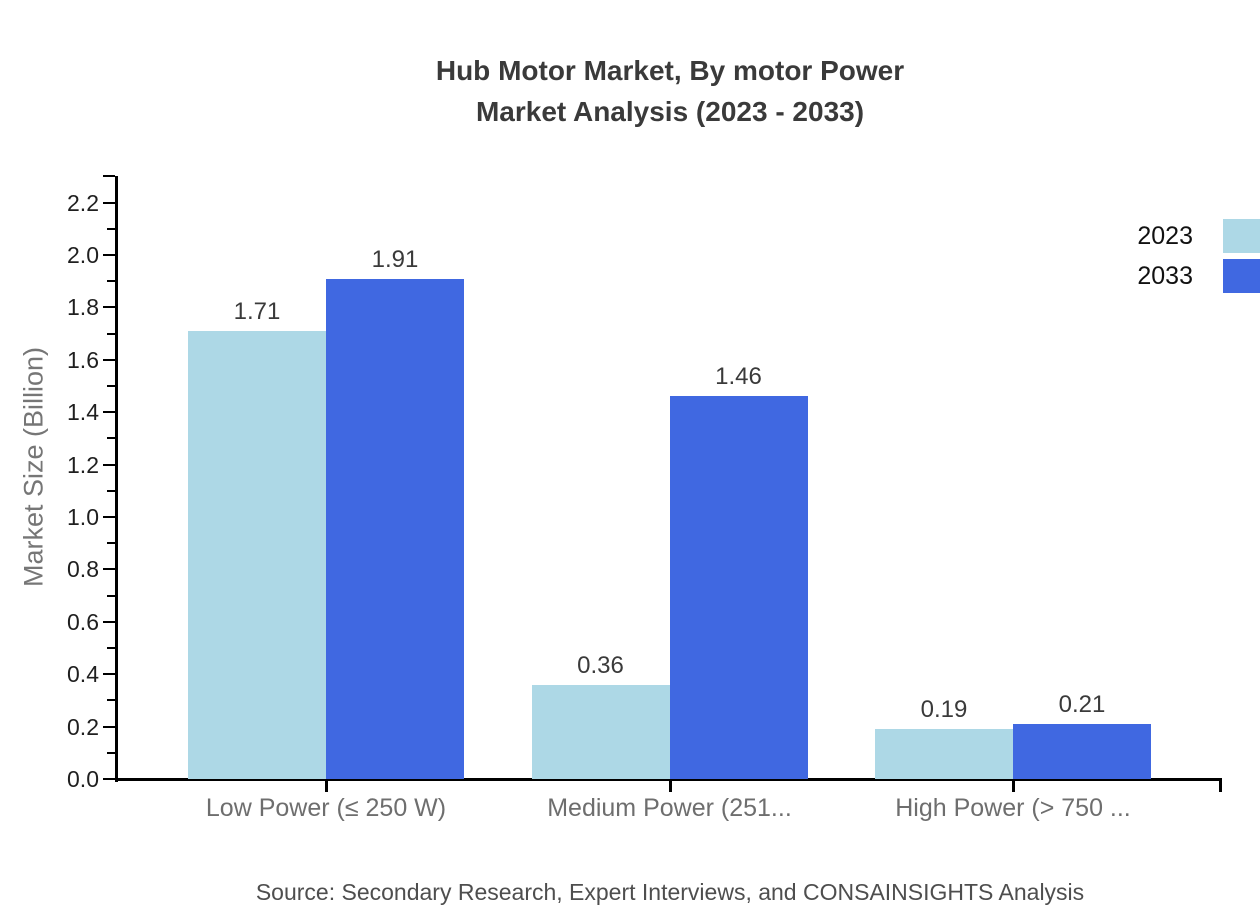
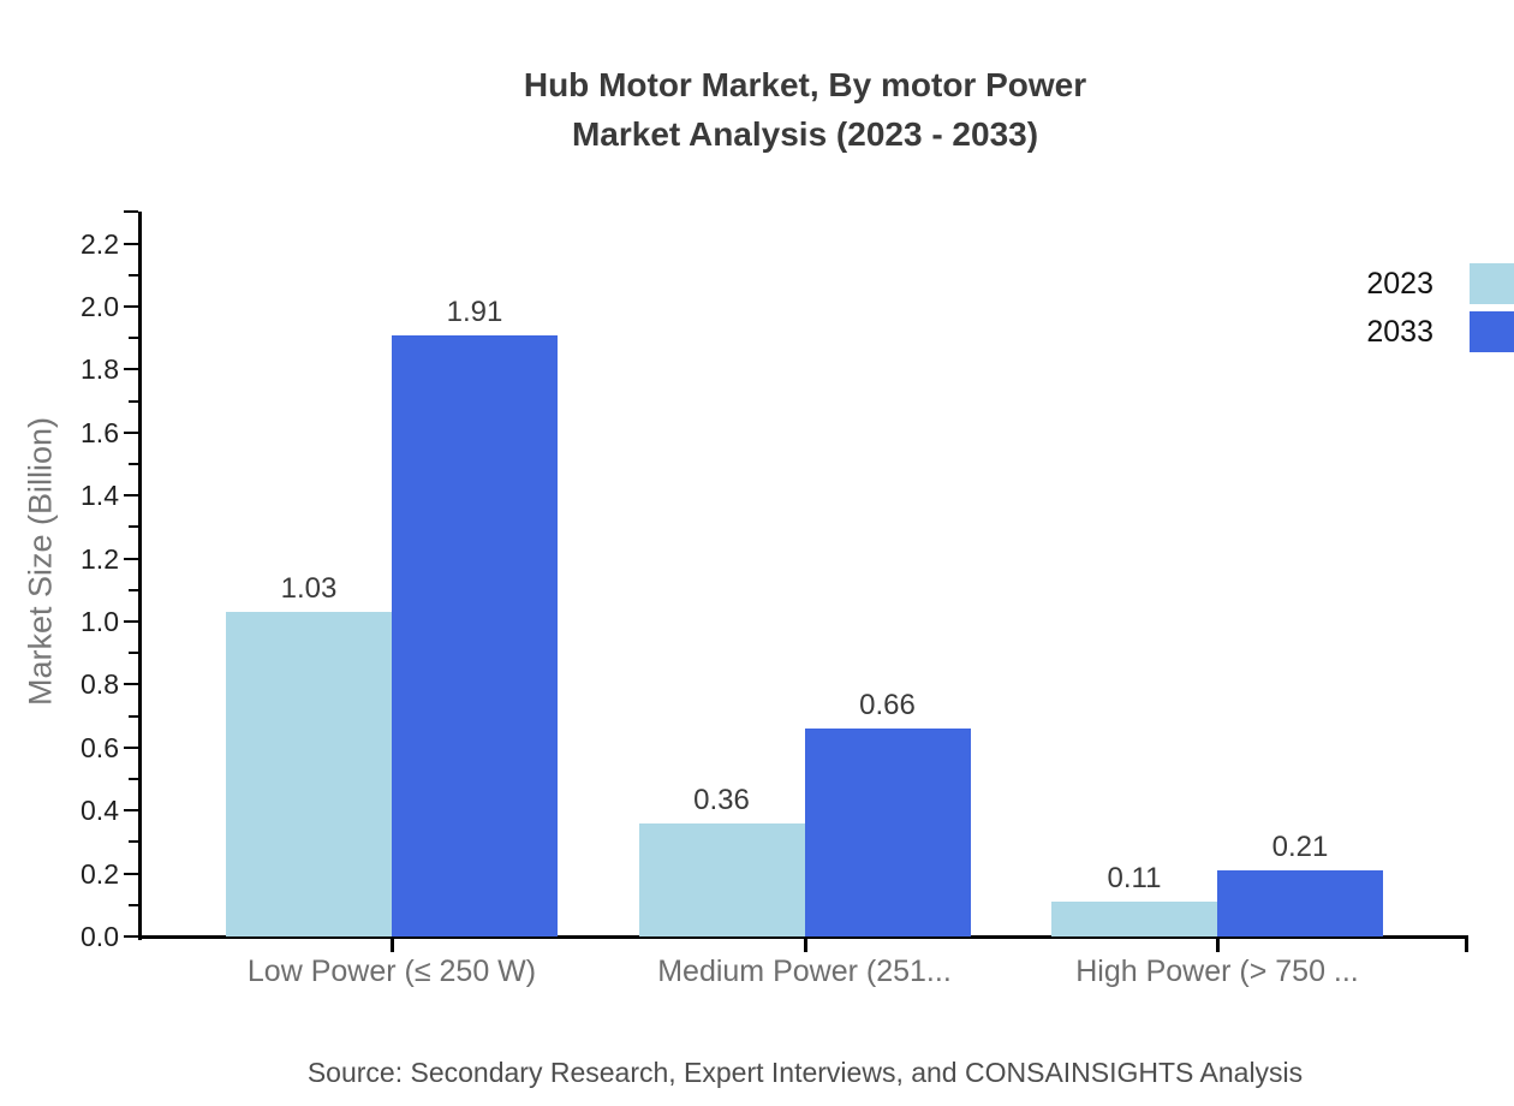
2023/Low Power (≤ 250 W): 1.71 -> 1.03
2033/Medium Power (251...: 1.46 -> 0.66
2023/High Power (> 750 ...: 0.19 -> 0.11
